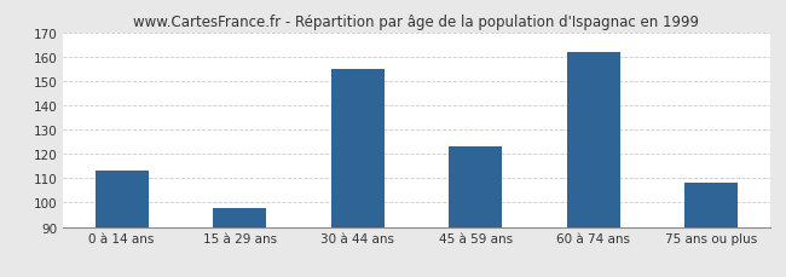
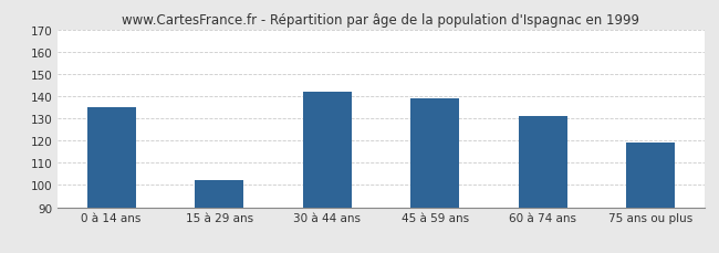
0 à 14 ans: 113 -> 135
15 à 29 ans: 98 -> 102
30 à 44 ans: 155 -> 142
45 à 59 ans: 123 -> 139
60 à 74 ans: 162 -> 131
75 ans ou plus: 108 -> 119
